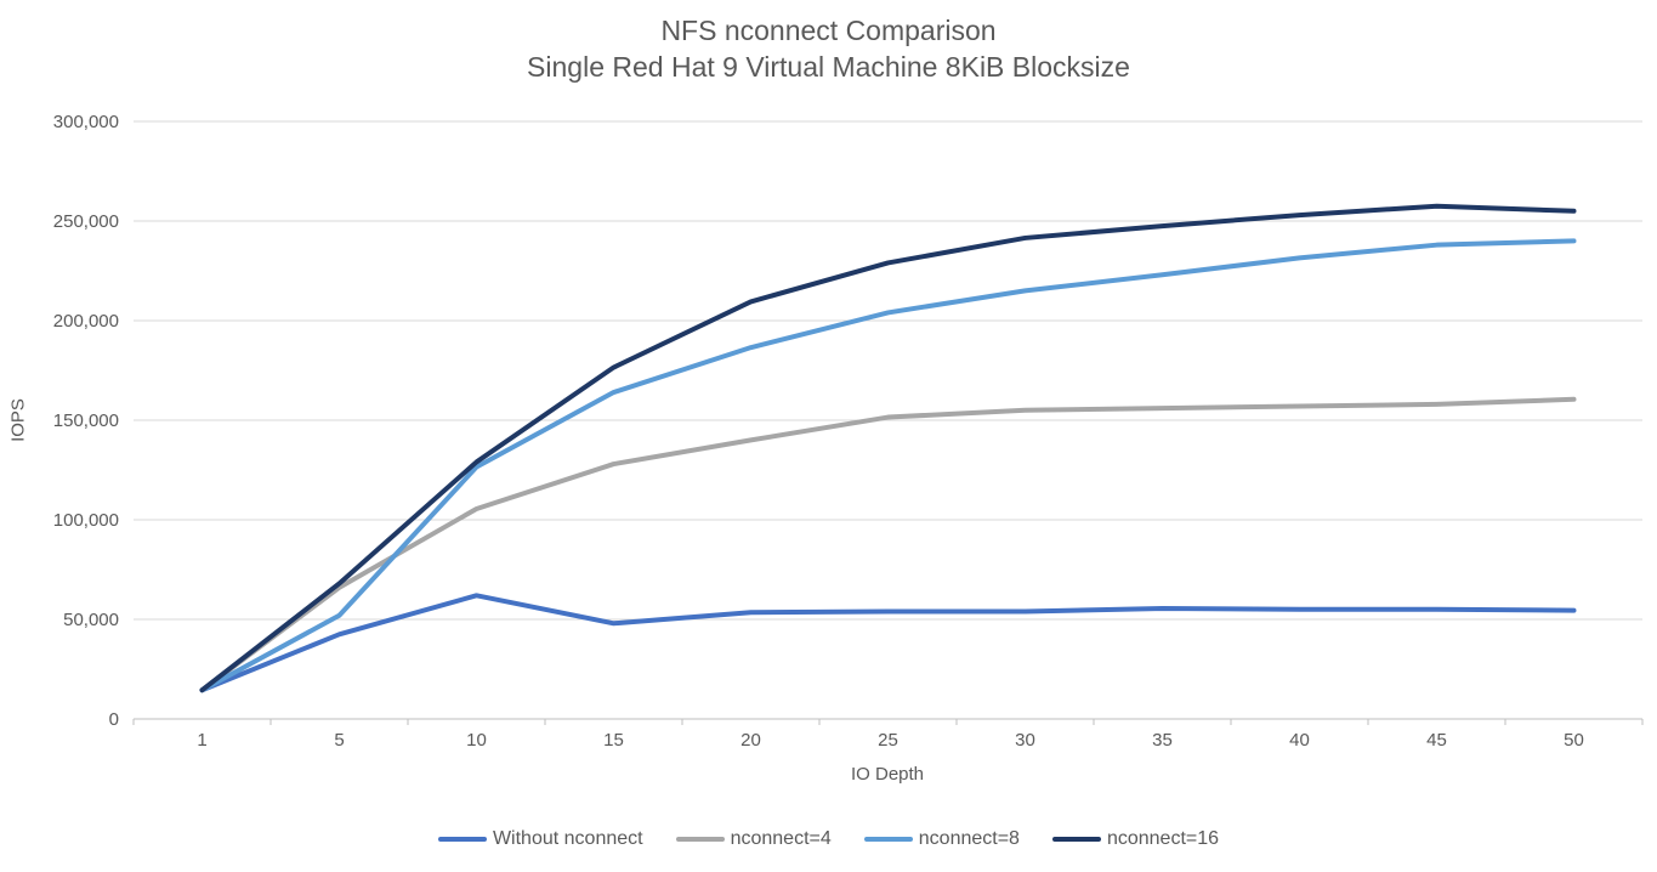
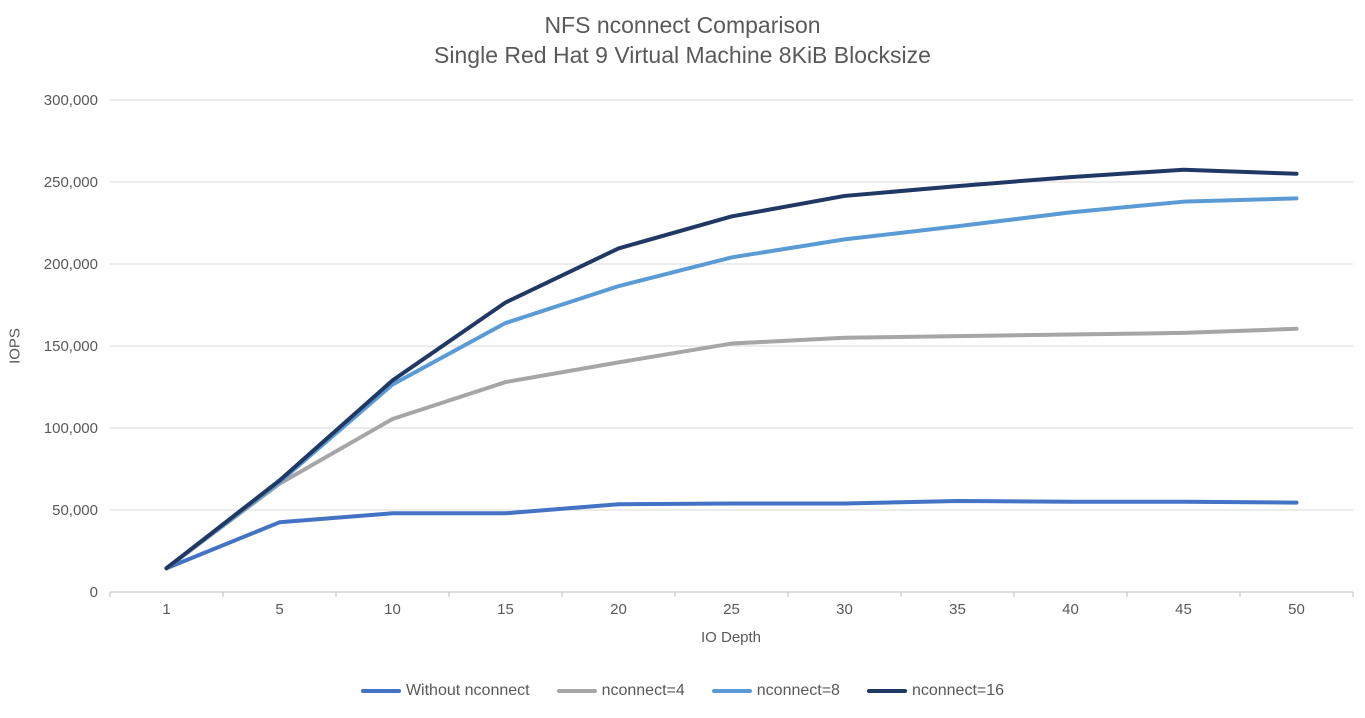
nconnect=8/5: 52000 -> 67000
Without nconnect/10: 62000 -> 48000
